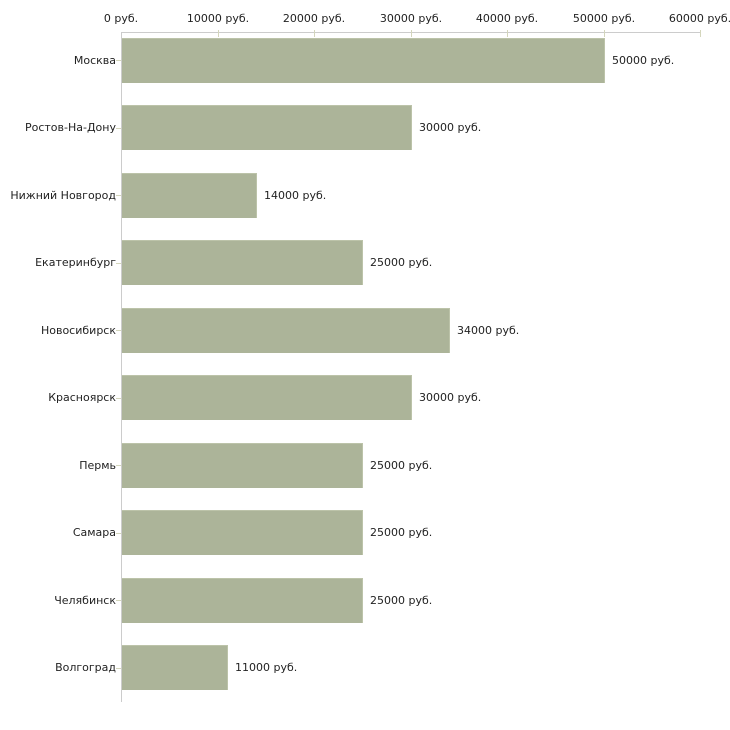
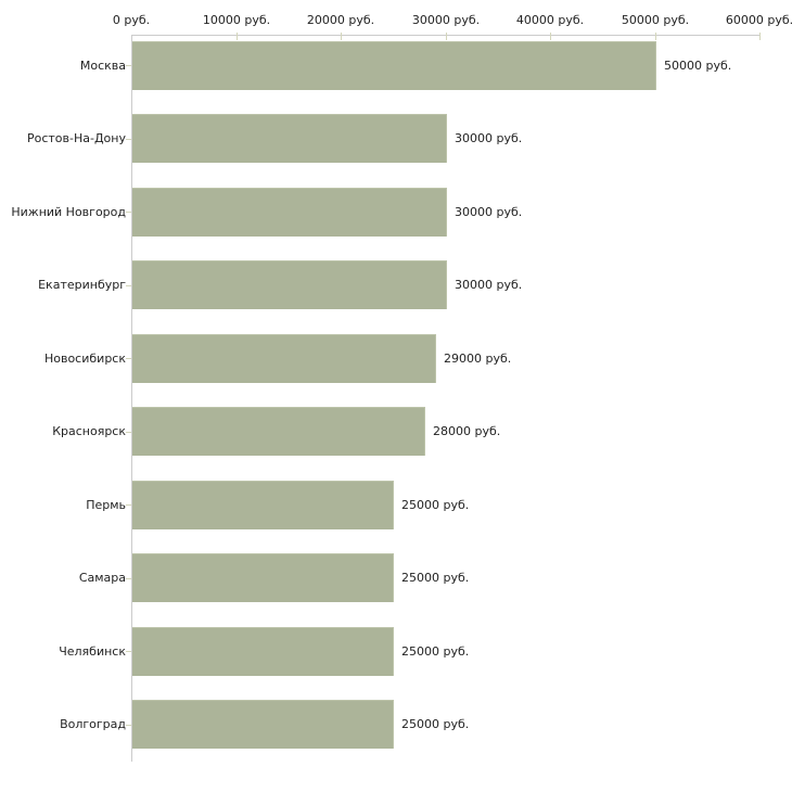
Нижний Новгород: 14000 -> 30000
Екатеринбург: 25000 -> 30000
Новосибирск: 34000 -> 29000
Красноярск: 30000 -> 28000
Волгоград: 11000 -> 25000
